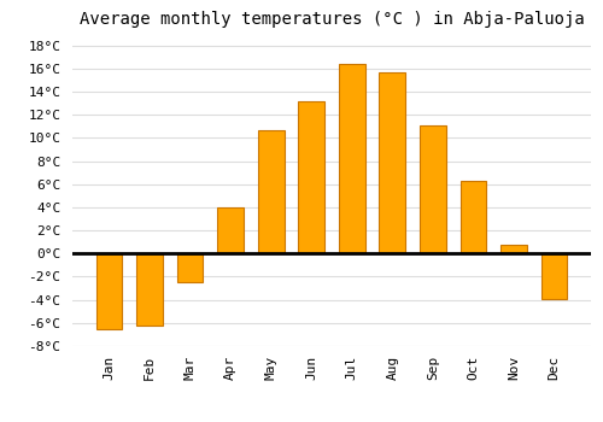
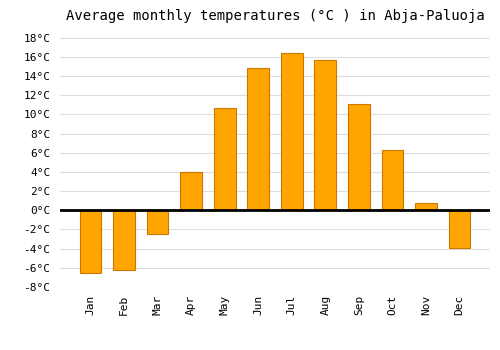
Jun: 13.2°C -> 14.8°C
